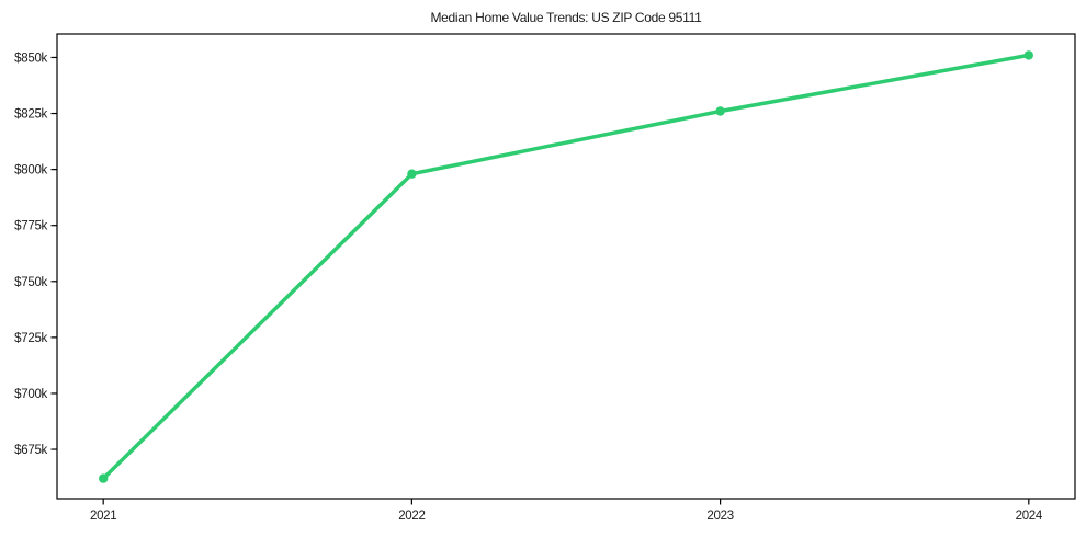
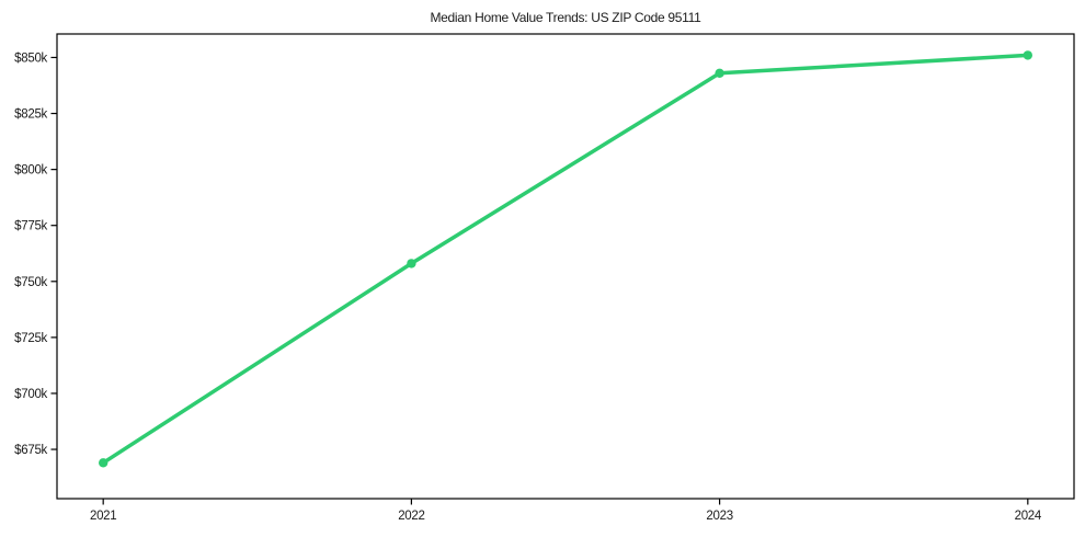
2021: $662k -> $669k
2022: $798k -> $758k
2023: $826k -> $843k
